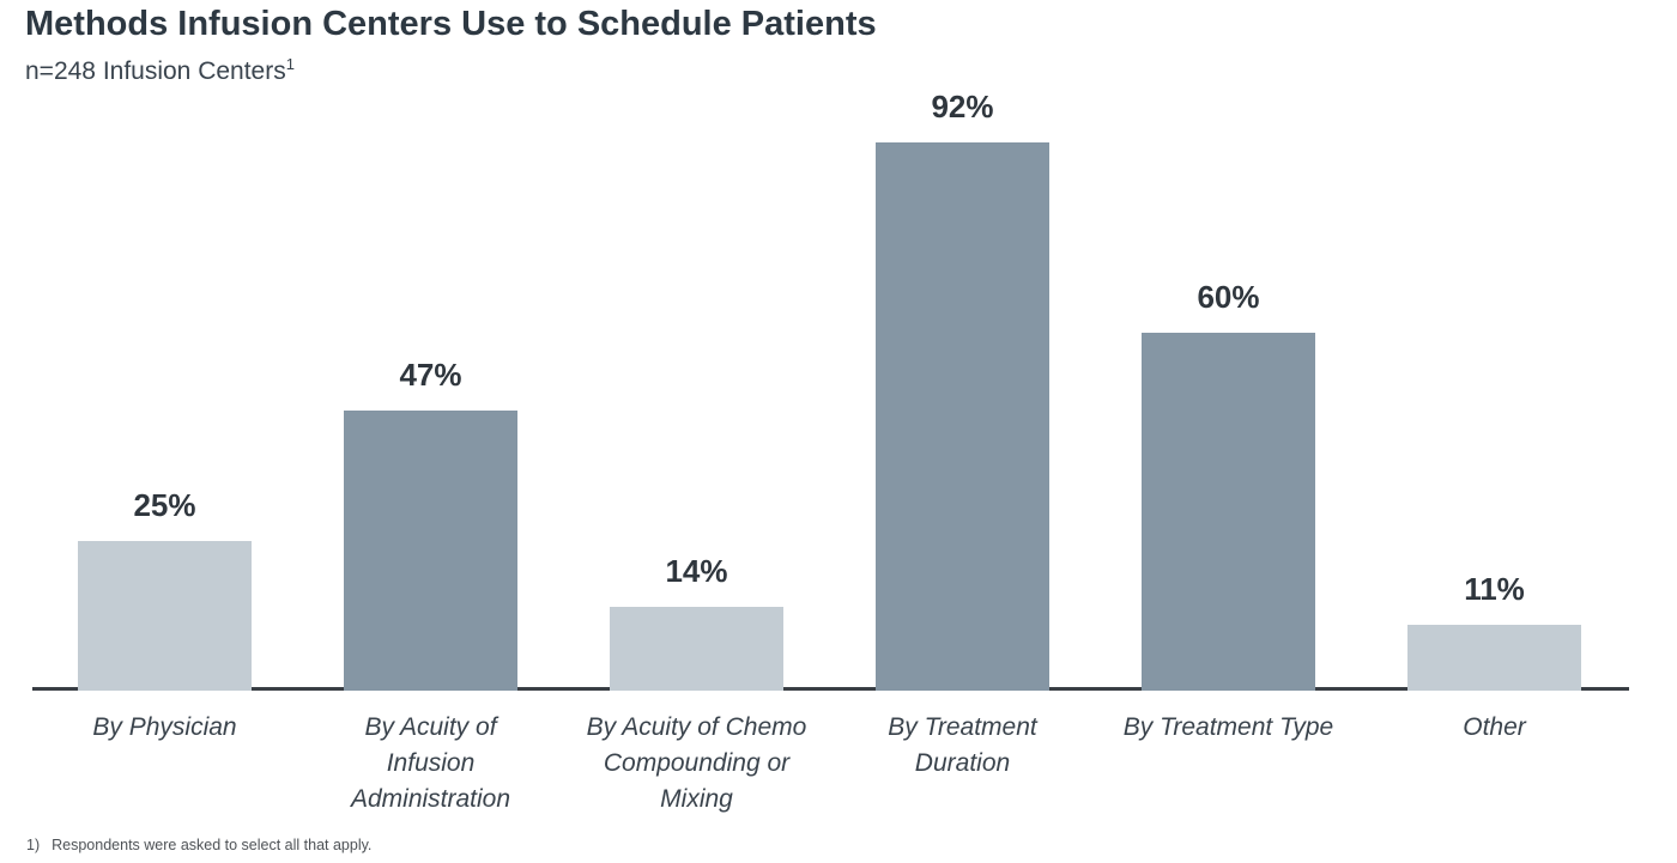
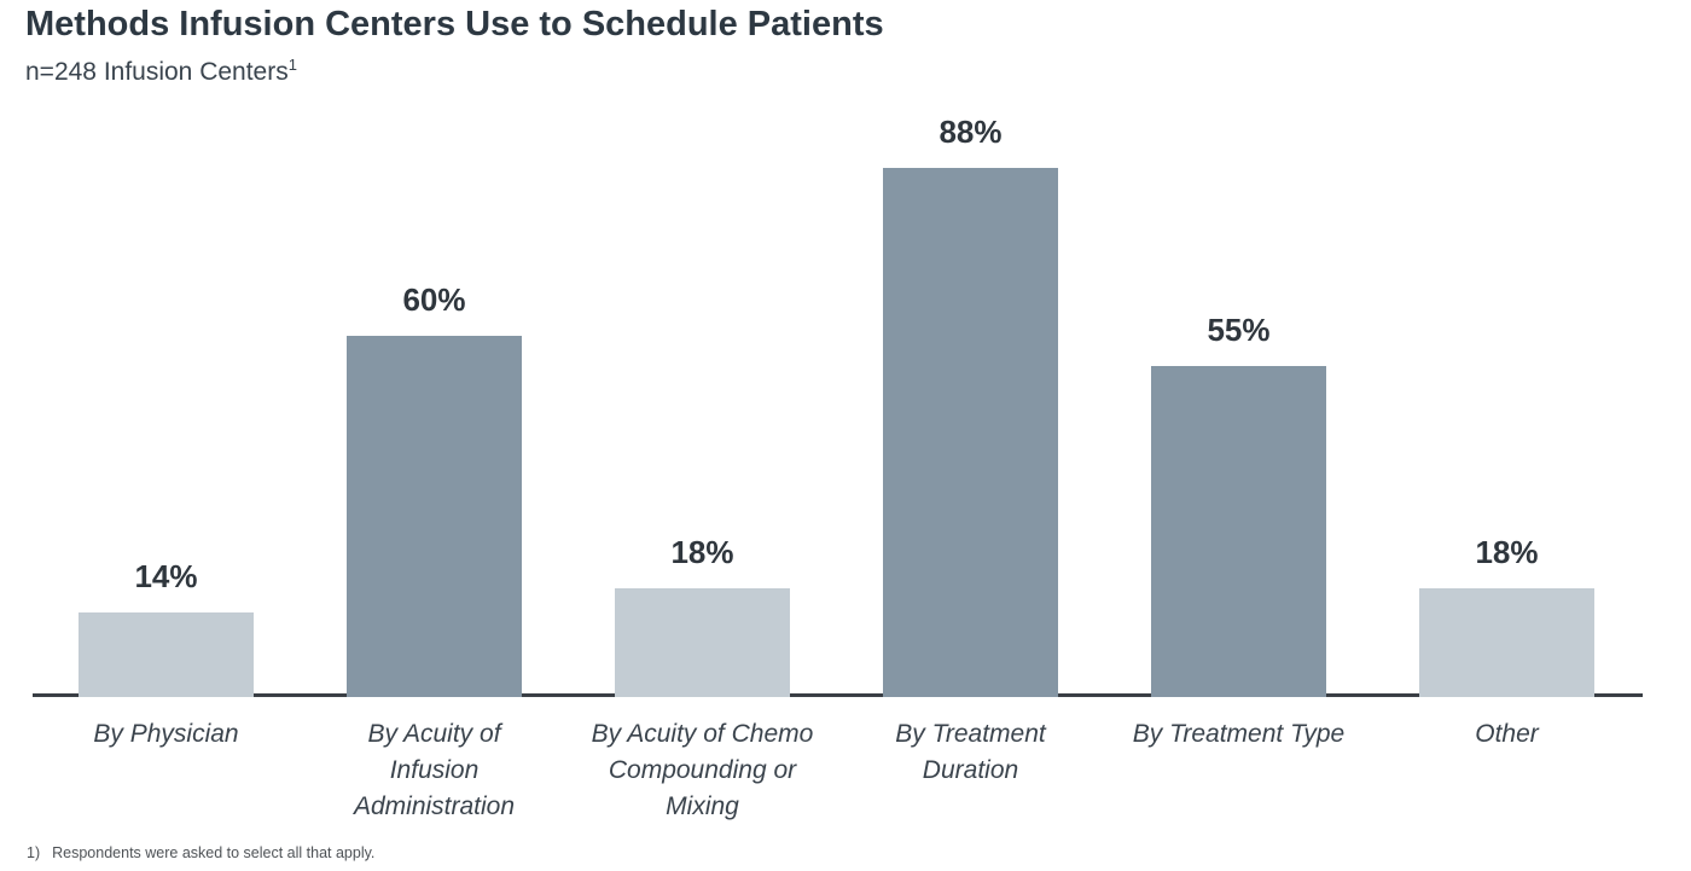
By Physician: 25% -> 14%
By Acuity of Infusion Administration: 47% -> 60%
By Acuity of Chemo Compounding or Mixing: 14% -> 18%
By Treatment Duration: 92% -> 88%
By Treatment Type: 60% -> 55%
Other: 11% -> 18%
